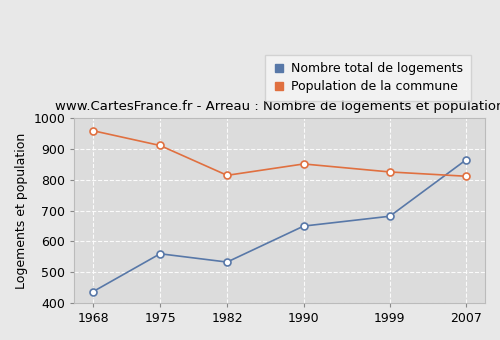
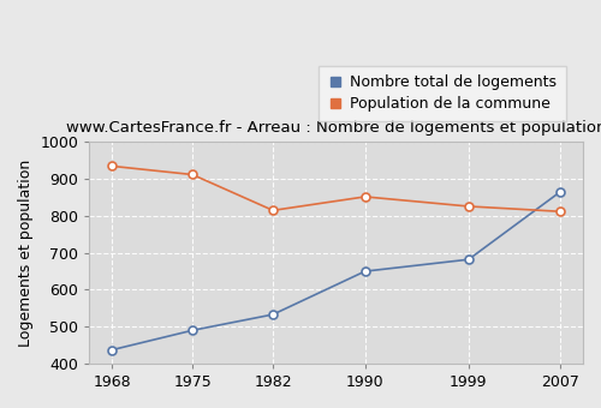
Population de la commune/1968: 960 -> 935
Nombre total de logements/1975: 560 -> 490
